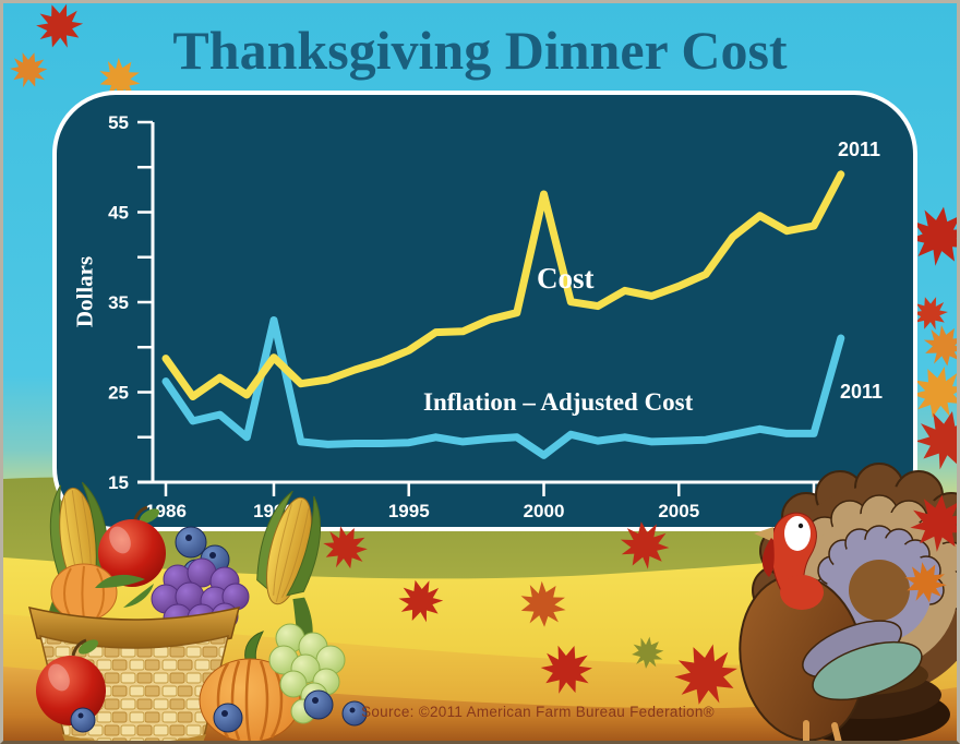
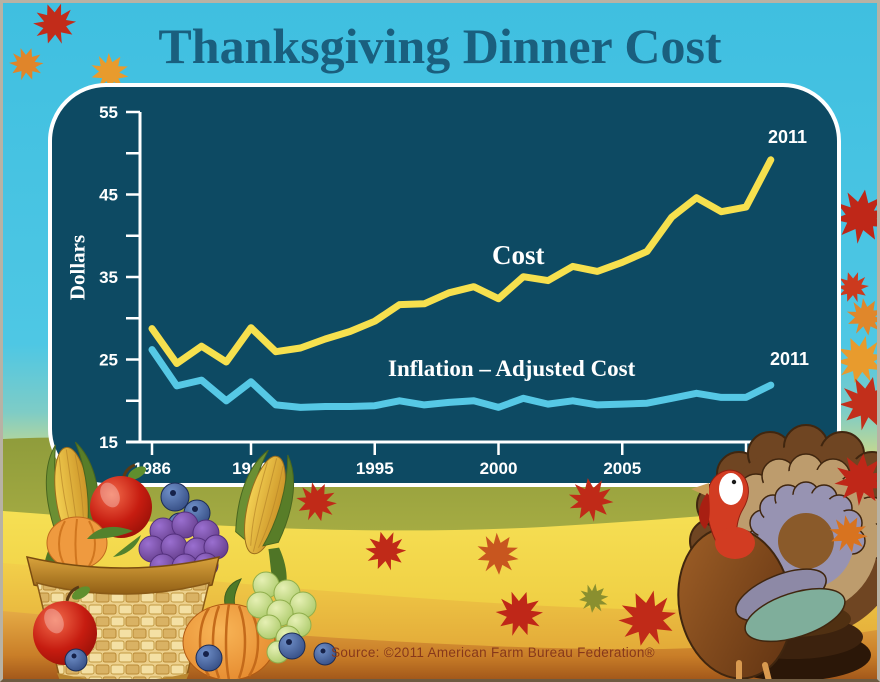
Inflation – Adjusted Cost/1990: 33 -> 22
Cost/2000: 47 -> 32
Inflation – Adjusted Cost/2000: 18 -> 19
Inflation – Adjusted Cost/2011: 31 -> 22
